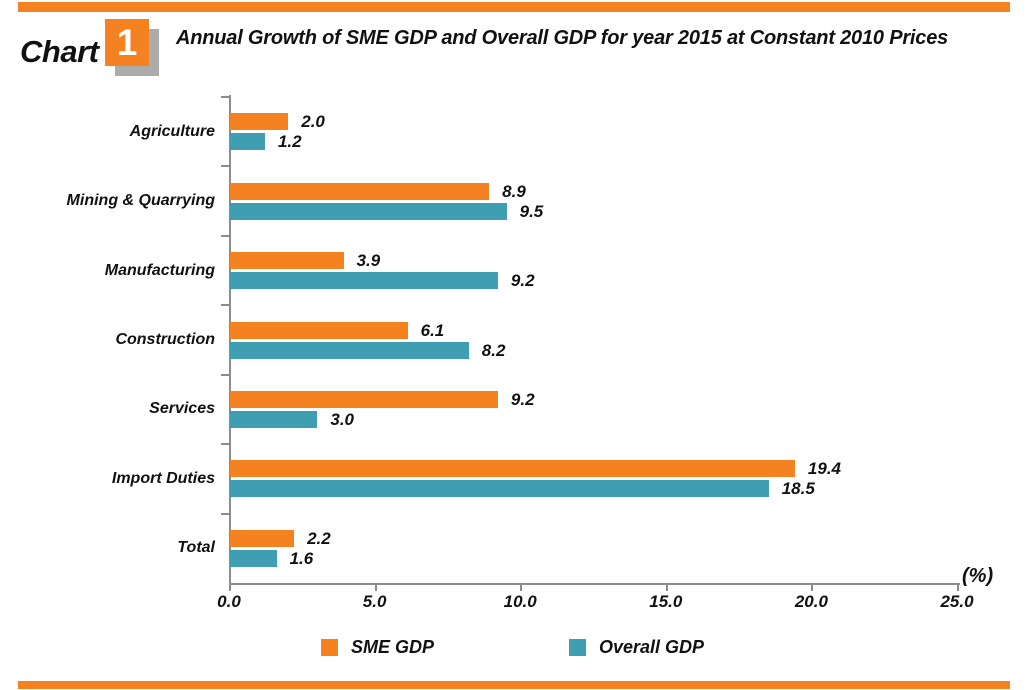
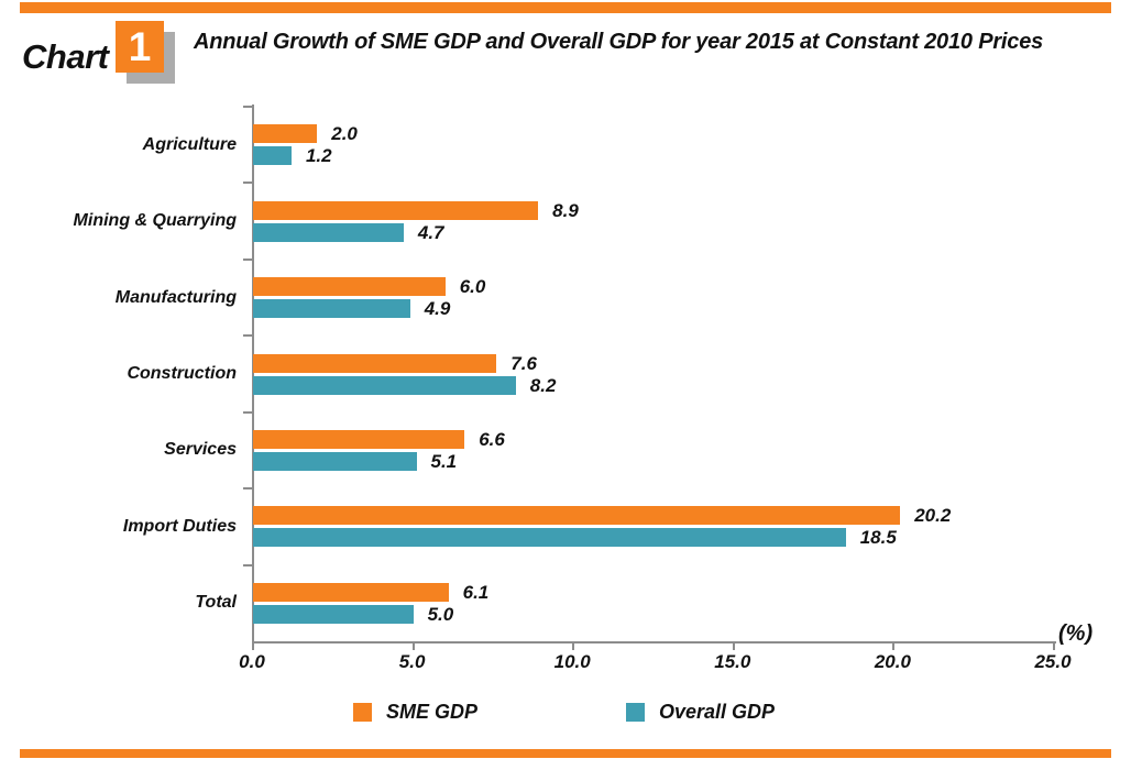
Overall GDP/Mining & Quarrying: 9.5 -> 4.7
SME GDP/Manufacturing: 3.9 -> 6.0
Overall GDP/Manufacturing: 9.2 -> 4.9
SME GDP/Construction: 6.1 -> 7.6
SME GDP/Services: 9.2 -> 6.6
Overall GDP/Services: 3.0 -> 5.1
SME GDP/Import Duties: 19.4 -> 20.2
SME GDP/Total: 2.2 -> 6.1
Overall GDP/Total: 1.6 -> 5.0
